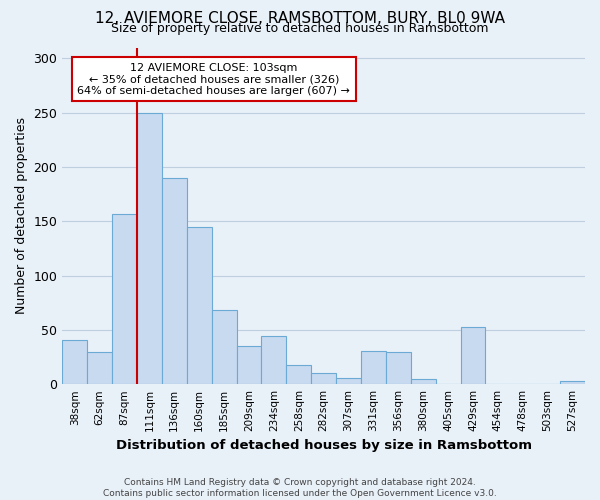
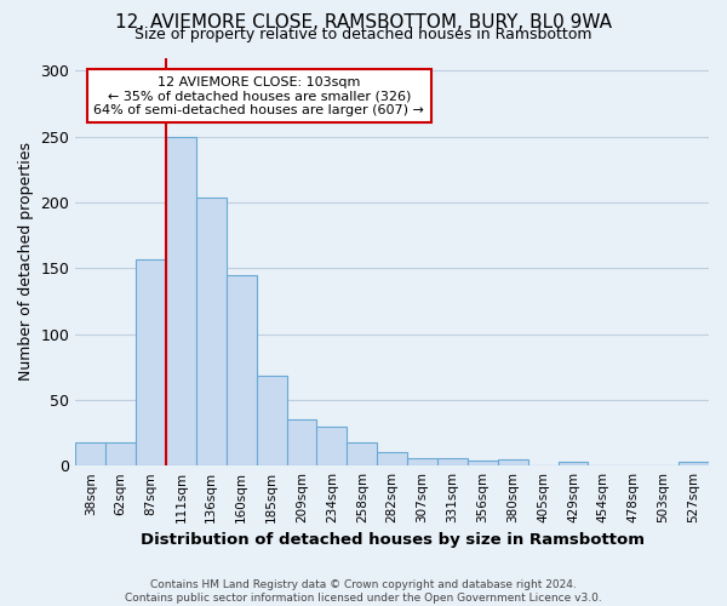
38sqm: 41 -> 18
62sqm: 30 -> 18
136sqm: 190 -> 204
234sqm: 44 -> 30
331sqm: 31 -> 6
356sqm: 30 -> 4
429sqm: 53 -> 3
